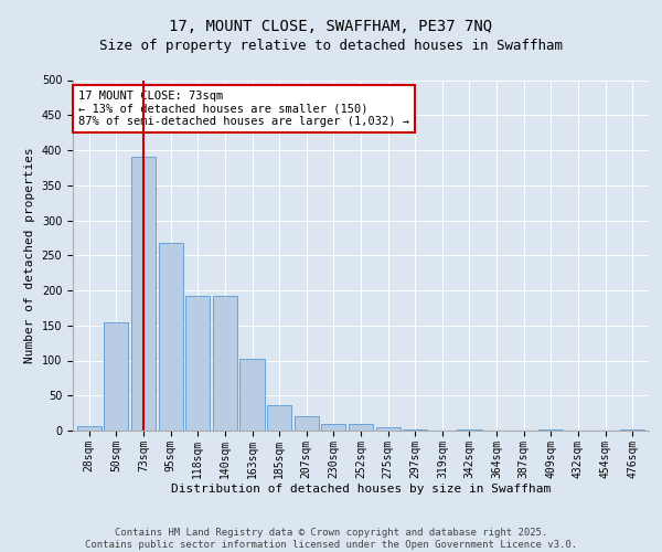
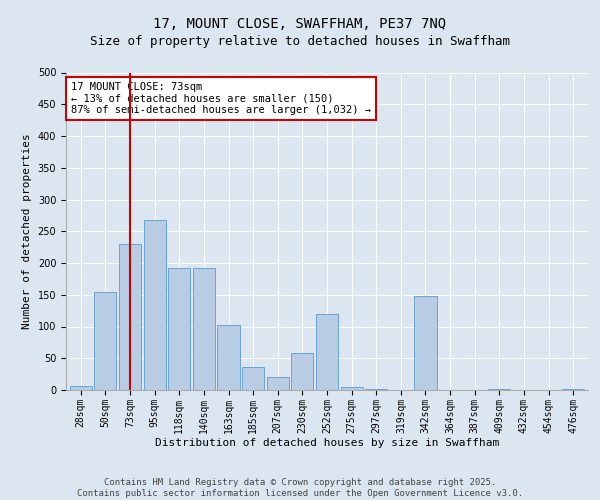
73sqm: 390 -> 230
230sqm: 10 -> 58
252sqm: 9 -> 120
342sqm: 1 -> 148
